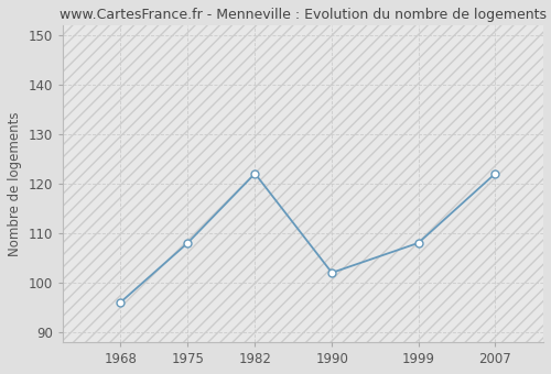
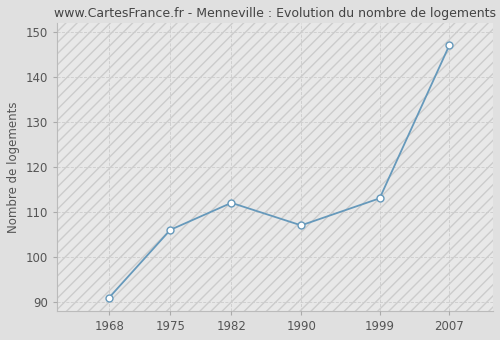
1968: 96 -> 91
1975: 108 -> 106
1982: 122 -> 112
1990: 102 -> 107
1999: 108 -> 113
2007: 122 -> 147
